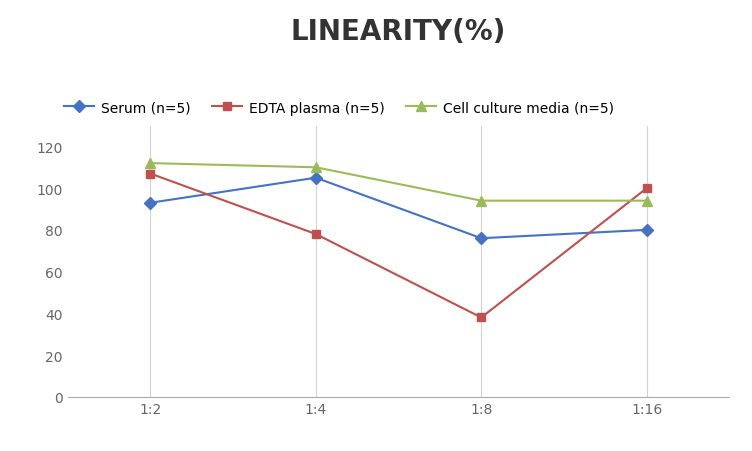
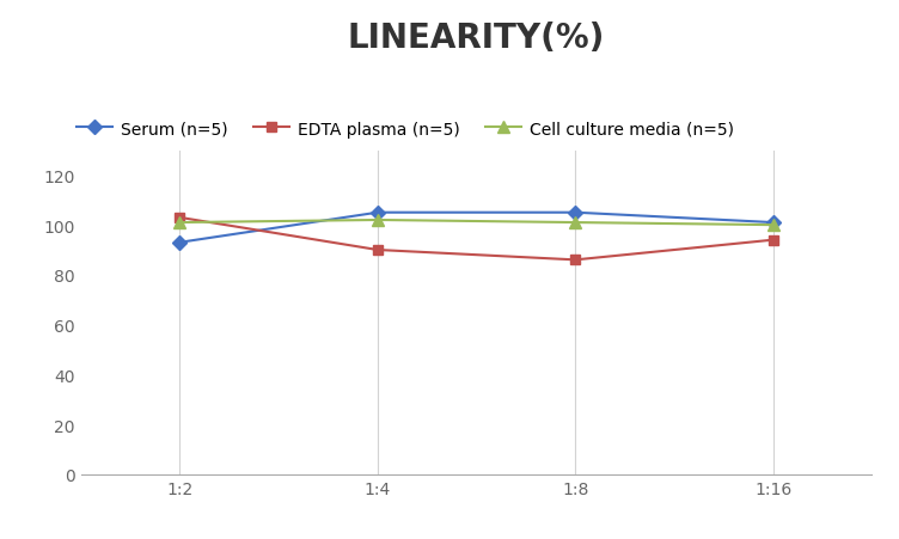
EDTA plasma (n=5)/1:2: 107 -> 103
Cell culture media (n=5)/1:2: 112 -> 101
EDTA plasma (n=5)/1:4: 78 -> 90
Cell culture media (n=5)/1:4: 110 -> 102
Serum (n=5)/1:8: 76 -> 105
EDTA plasma (n=5)/1:8: 38 -> 86
Cell culture media (n=5)/1:8: 94 -> 101
Serum (n=5)/1:16: 80 -> 101
EDTA plasma (n=5)/1:16: 100 -> 94
Cell culture media (n=5)/1:16: 94 -> 100
